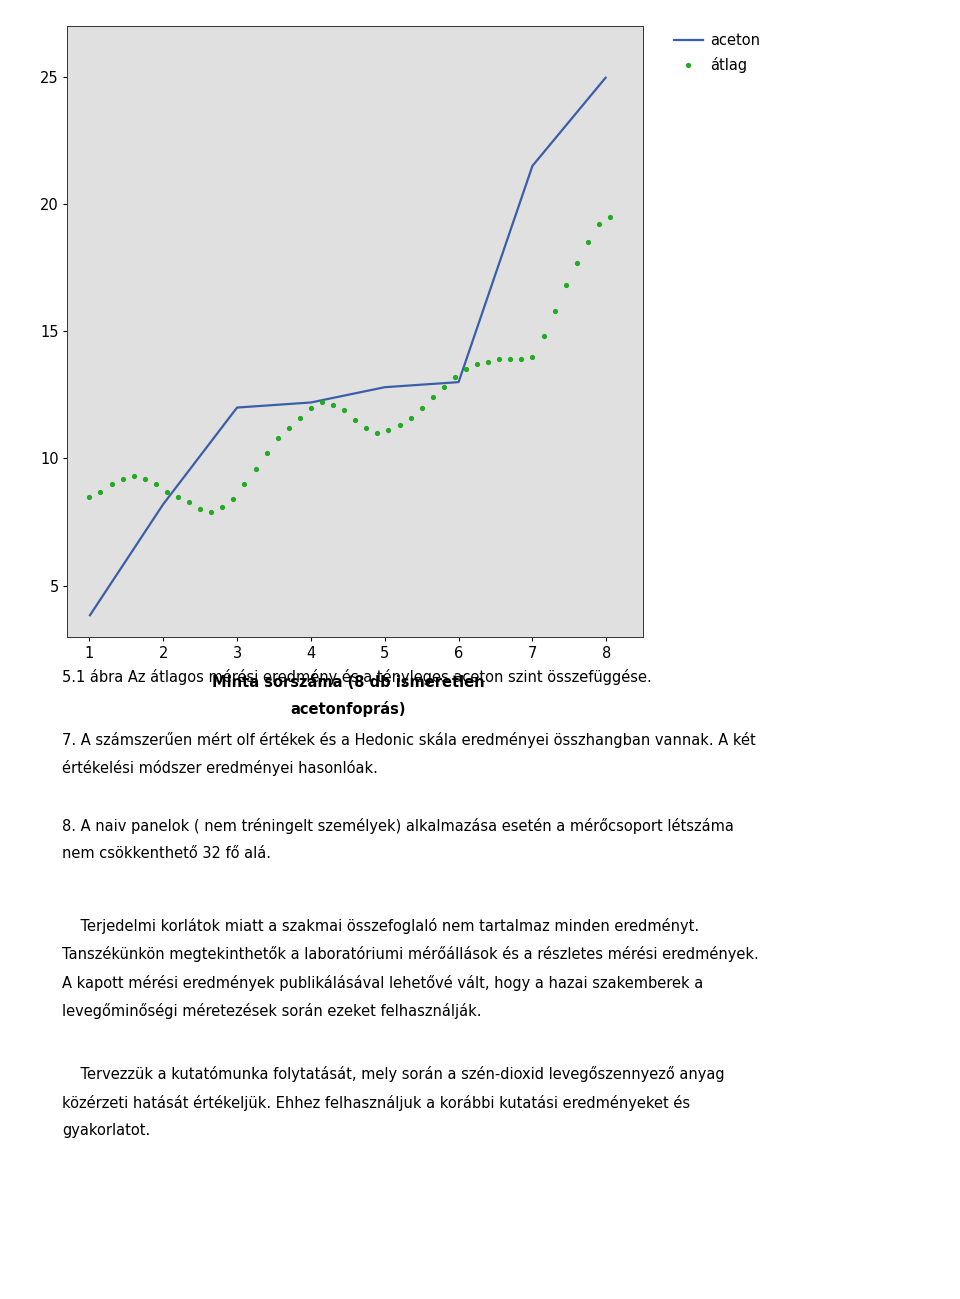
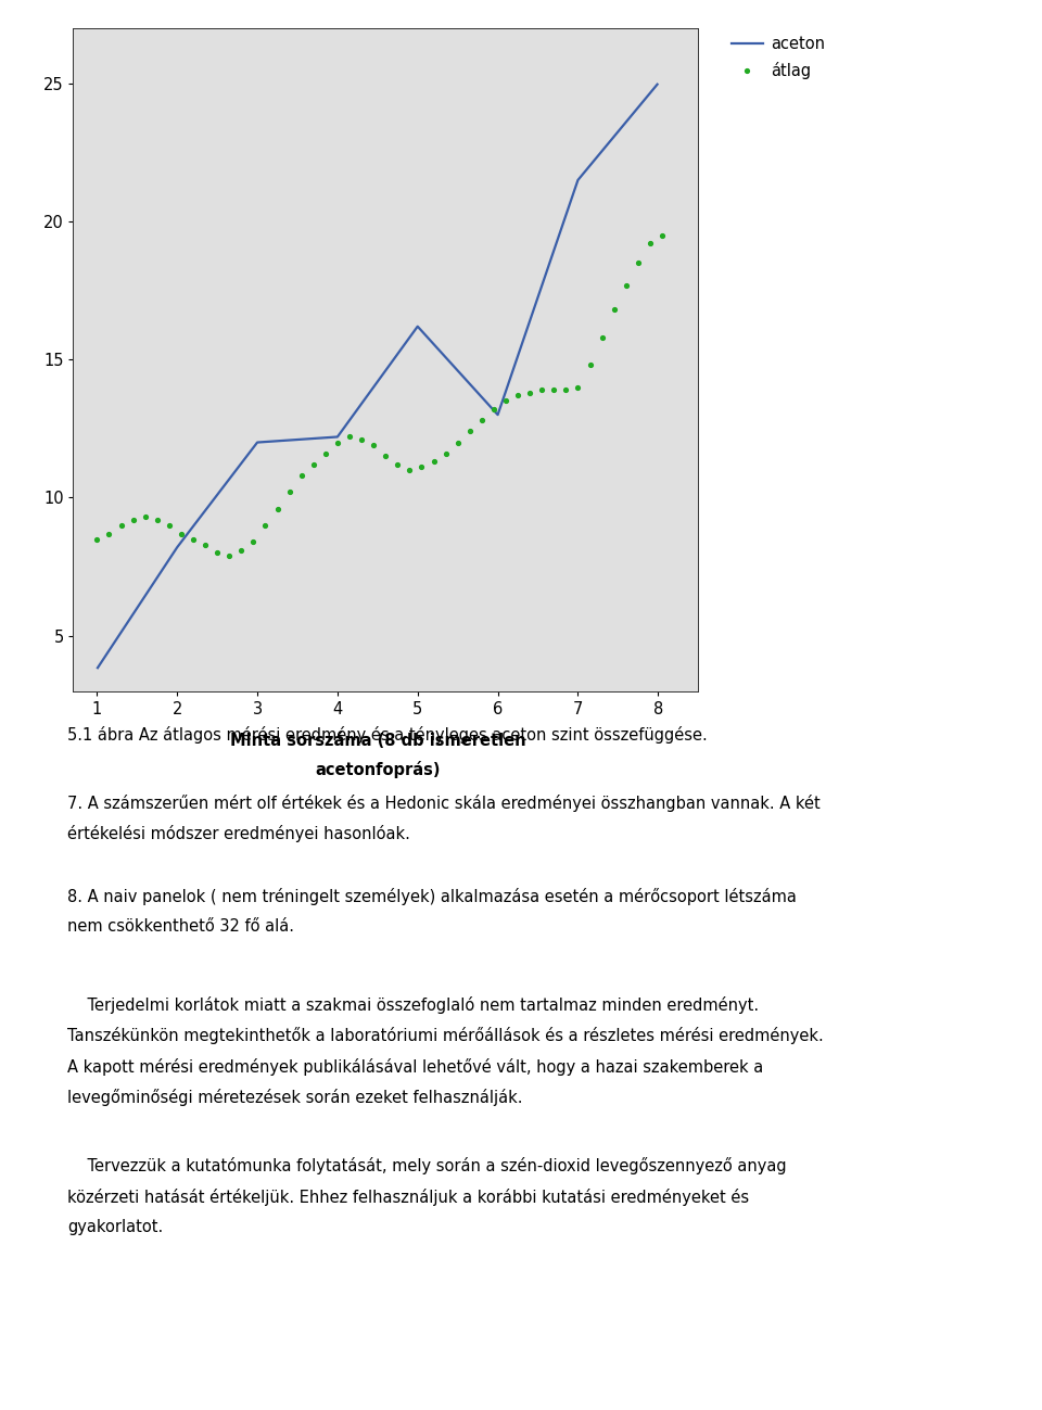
aceton/5: 12.8 -> 16.2
